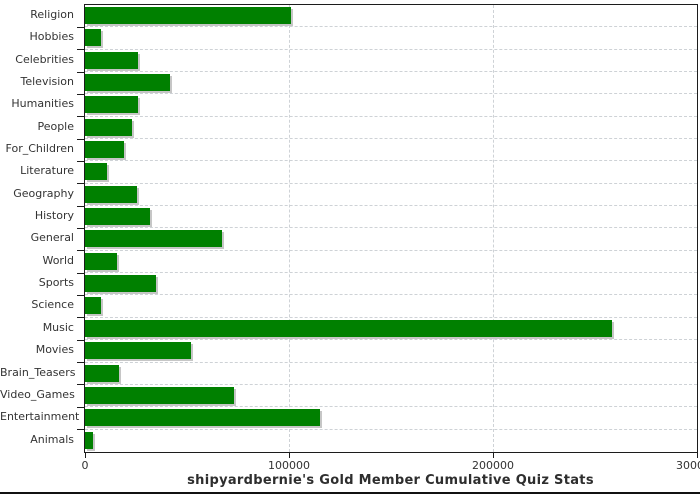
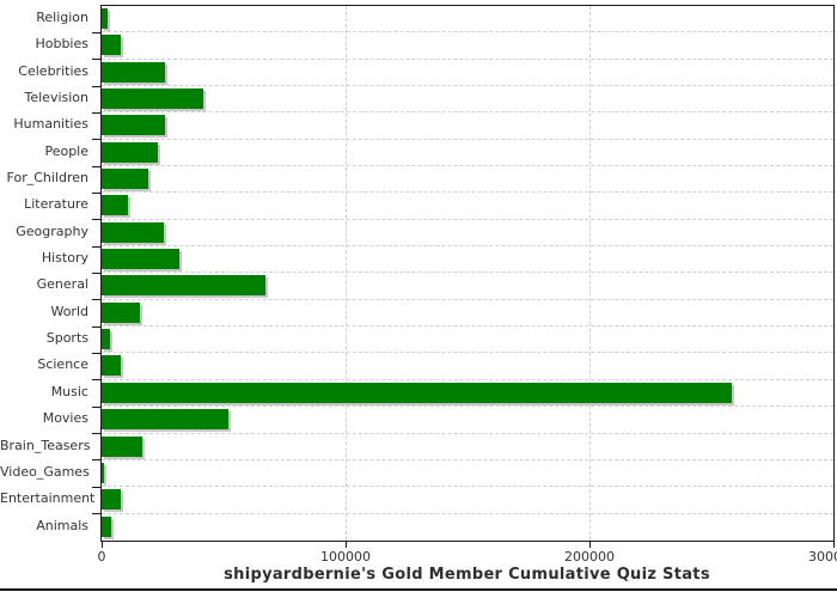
Religion: 101000 -> 2000
Sports: 35000 -> 3000
Video_Games: 73000 -> 1000
Entertainment: 115000 -> 8000
